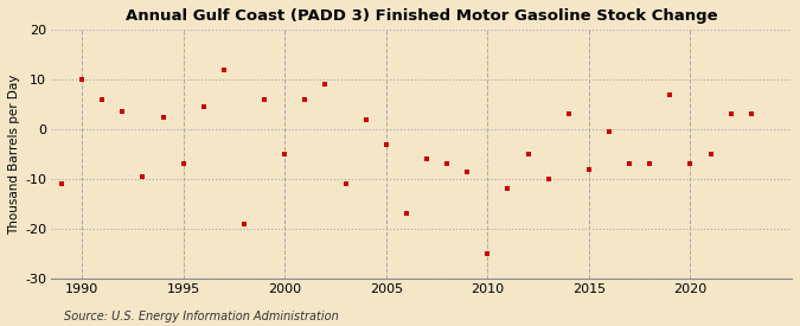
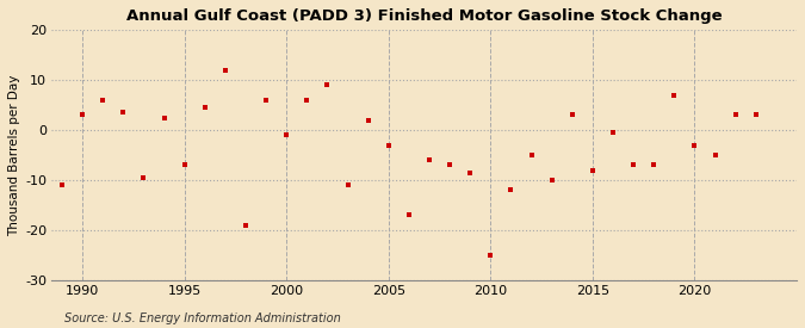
1990: 10.0 -> 3.0
2000: -5.0 -> -1.0
2020: -7.0 -> -3.0
